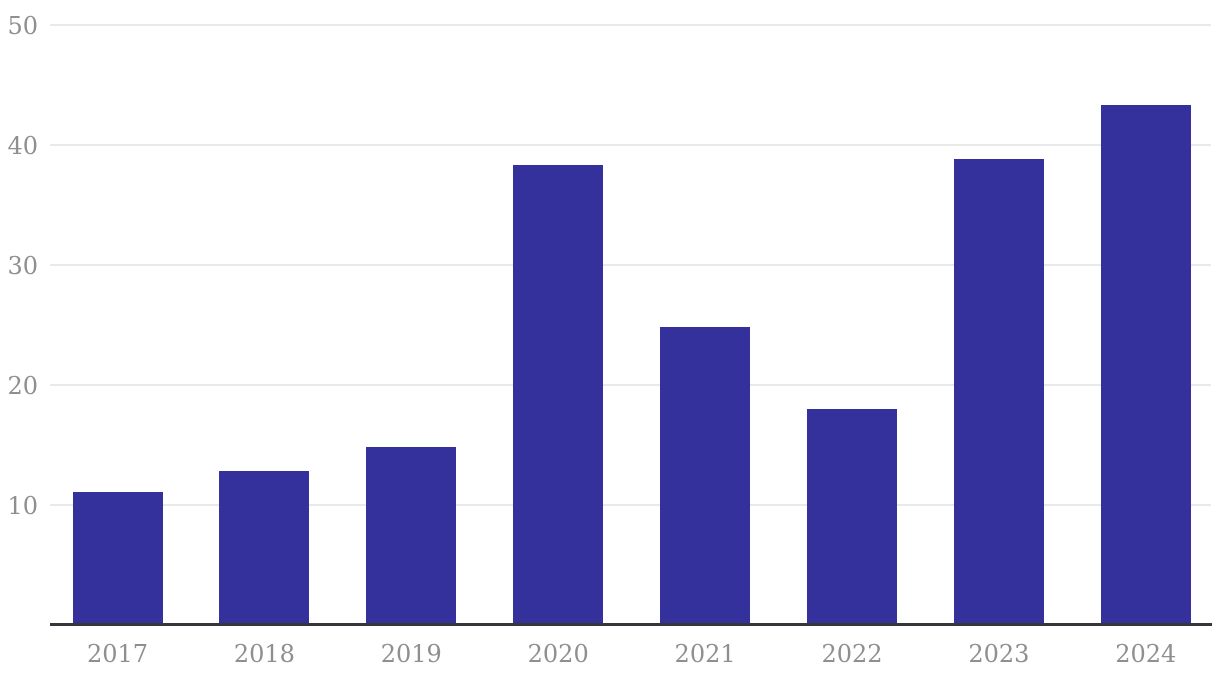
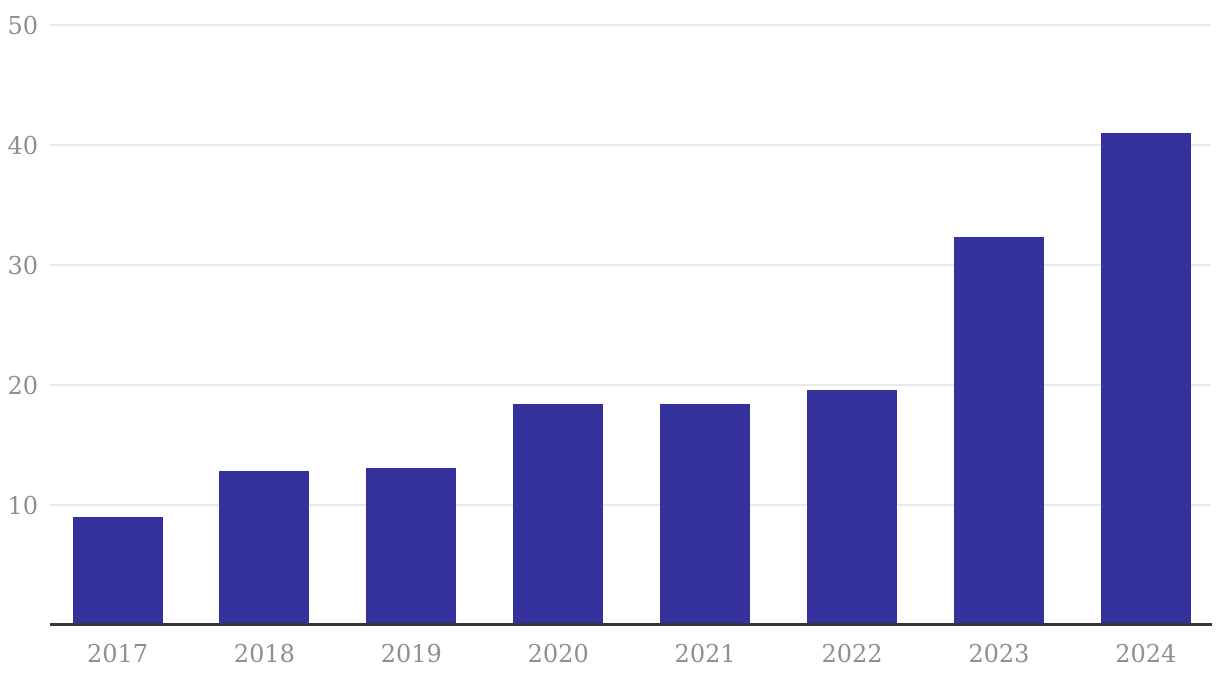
2017: 11.1 -> 9.0
2019: 14.8 -> 13.1
2020: 38.3 -> 18.4
2021: 24.8 -> 18.4
2022: 18.0 -> 19.6
2023: 38.8 -> 32.3
2024: 43.3 -> 41.0
